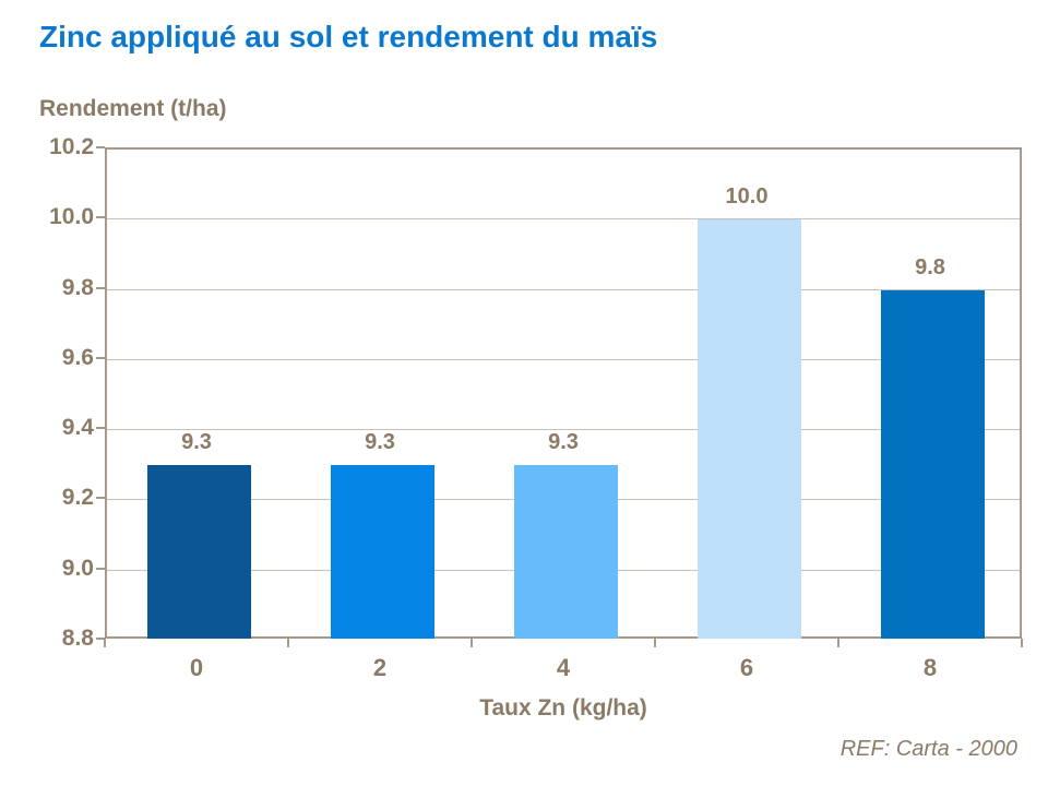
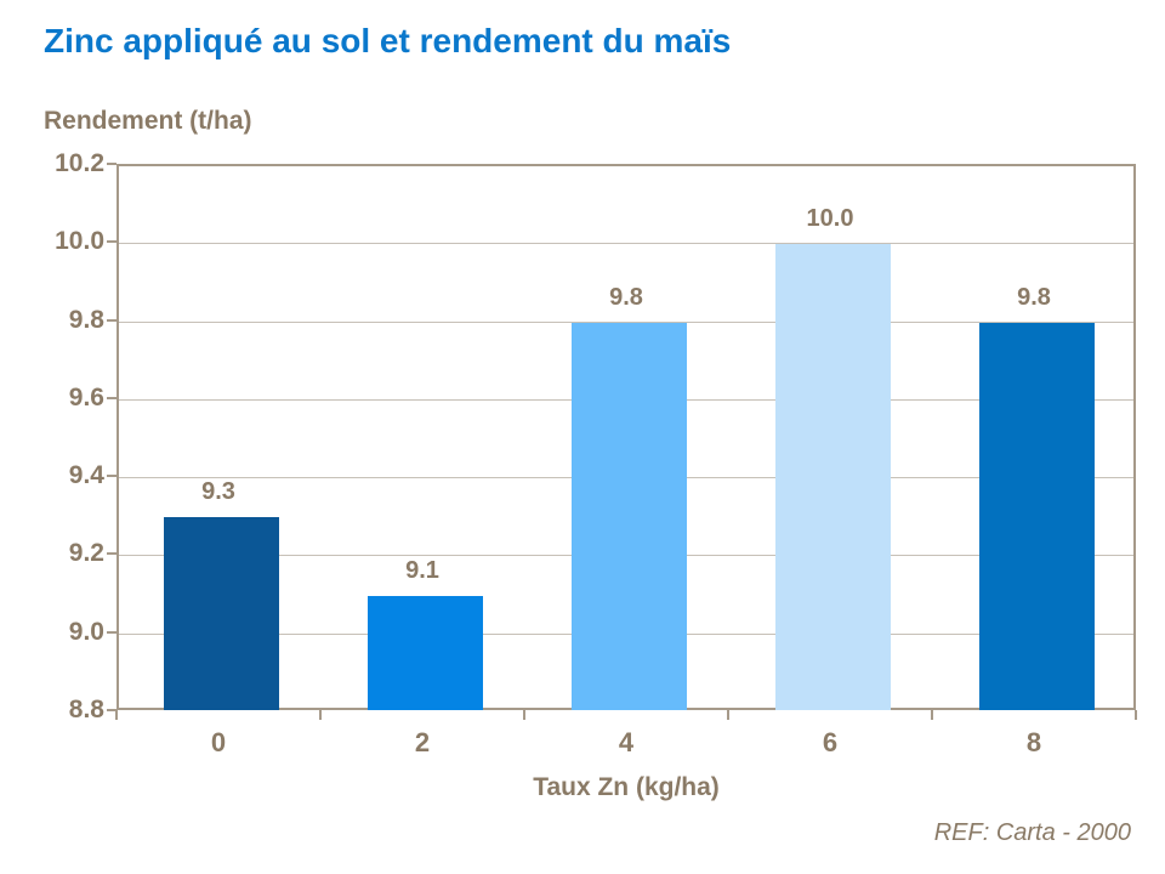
2: 9.3 -> 9.1
4: 9.3 -> 9.8
